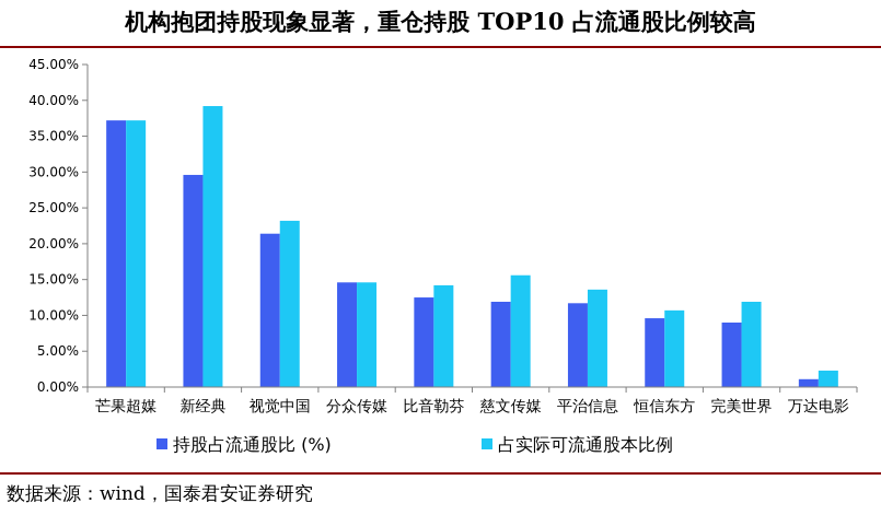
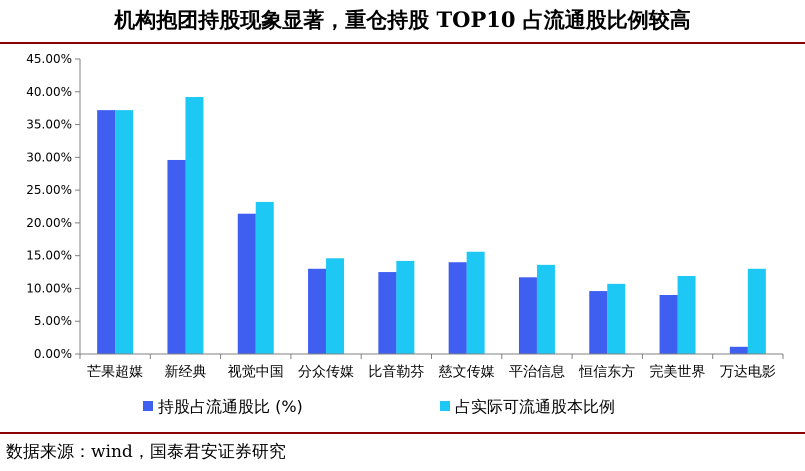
持股占流通股比 (%)/分众传媒: 15% -> 13%
持股占流通股比 (%)/慈文传媒: 12% -> 14%
占实际可流通股本比例/万达电影: 2% -> 13%
